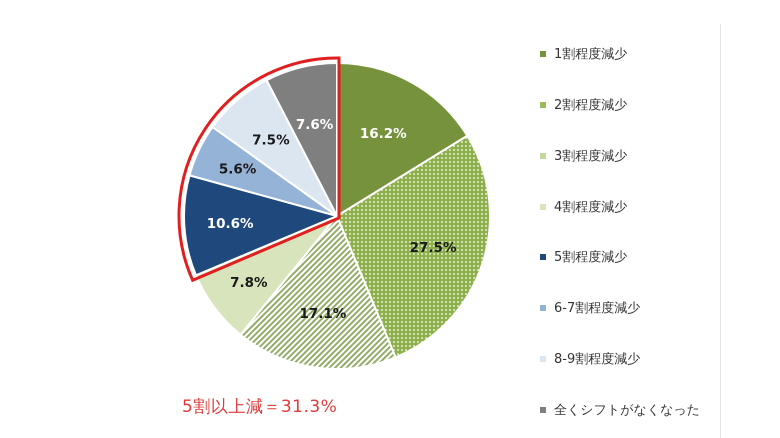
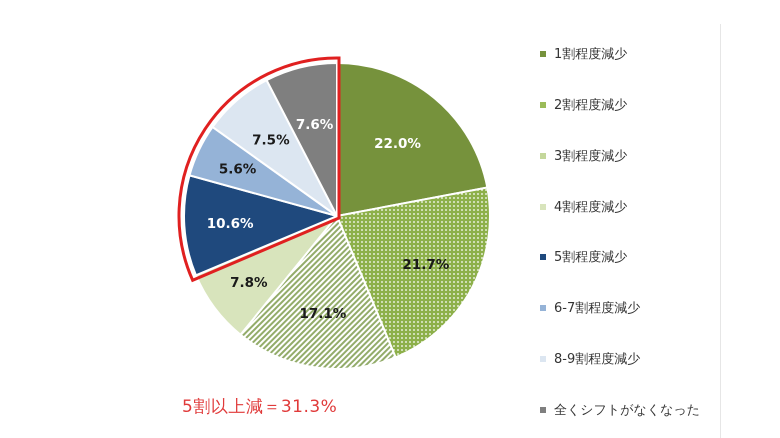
1割程度減少: 16.2% -> 22.0%
2割程度減少: 27.5% -> 21.7%
